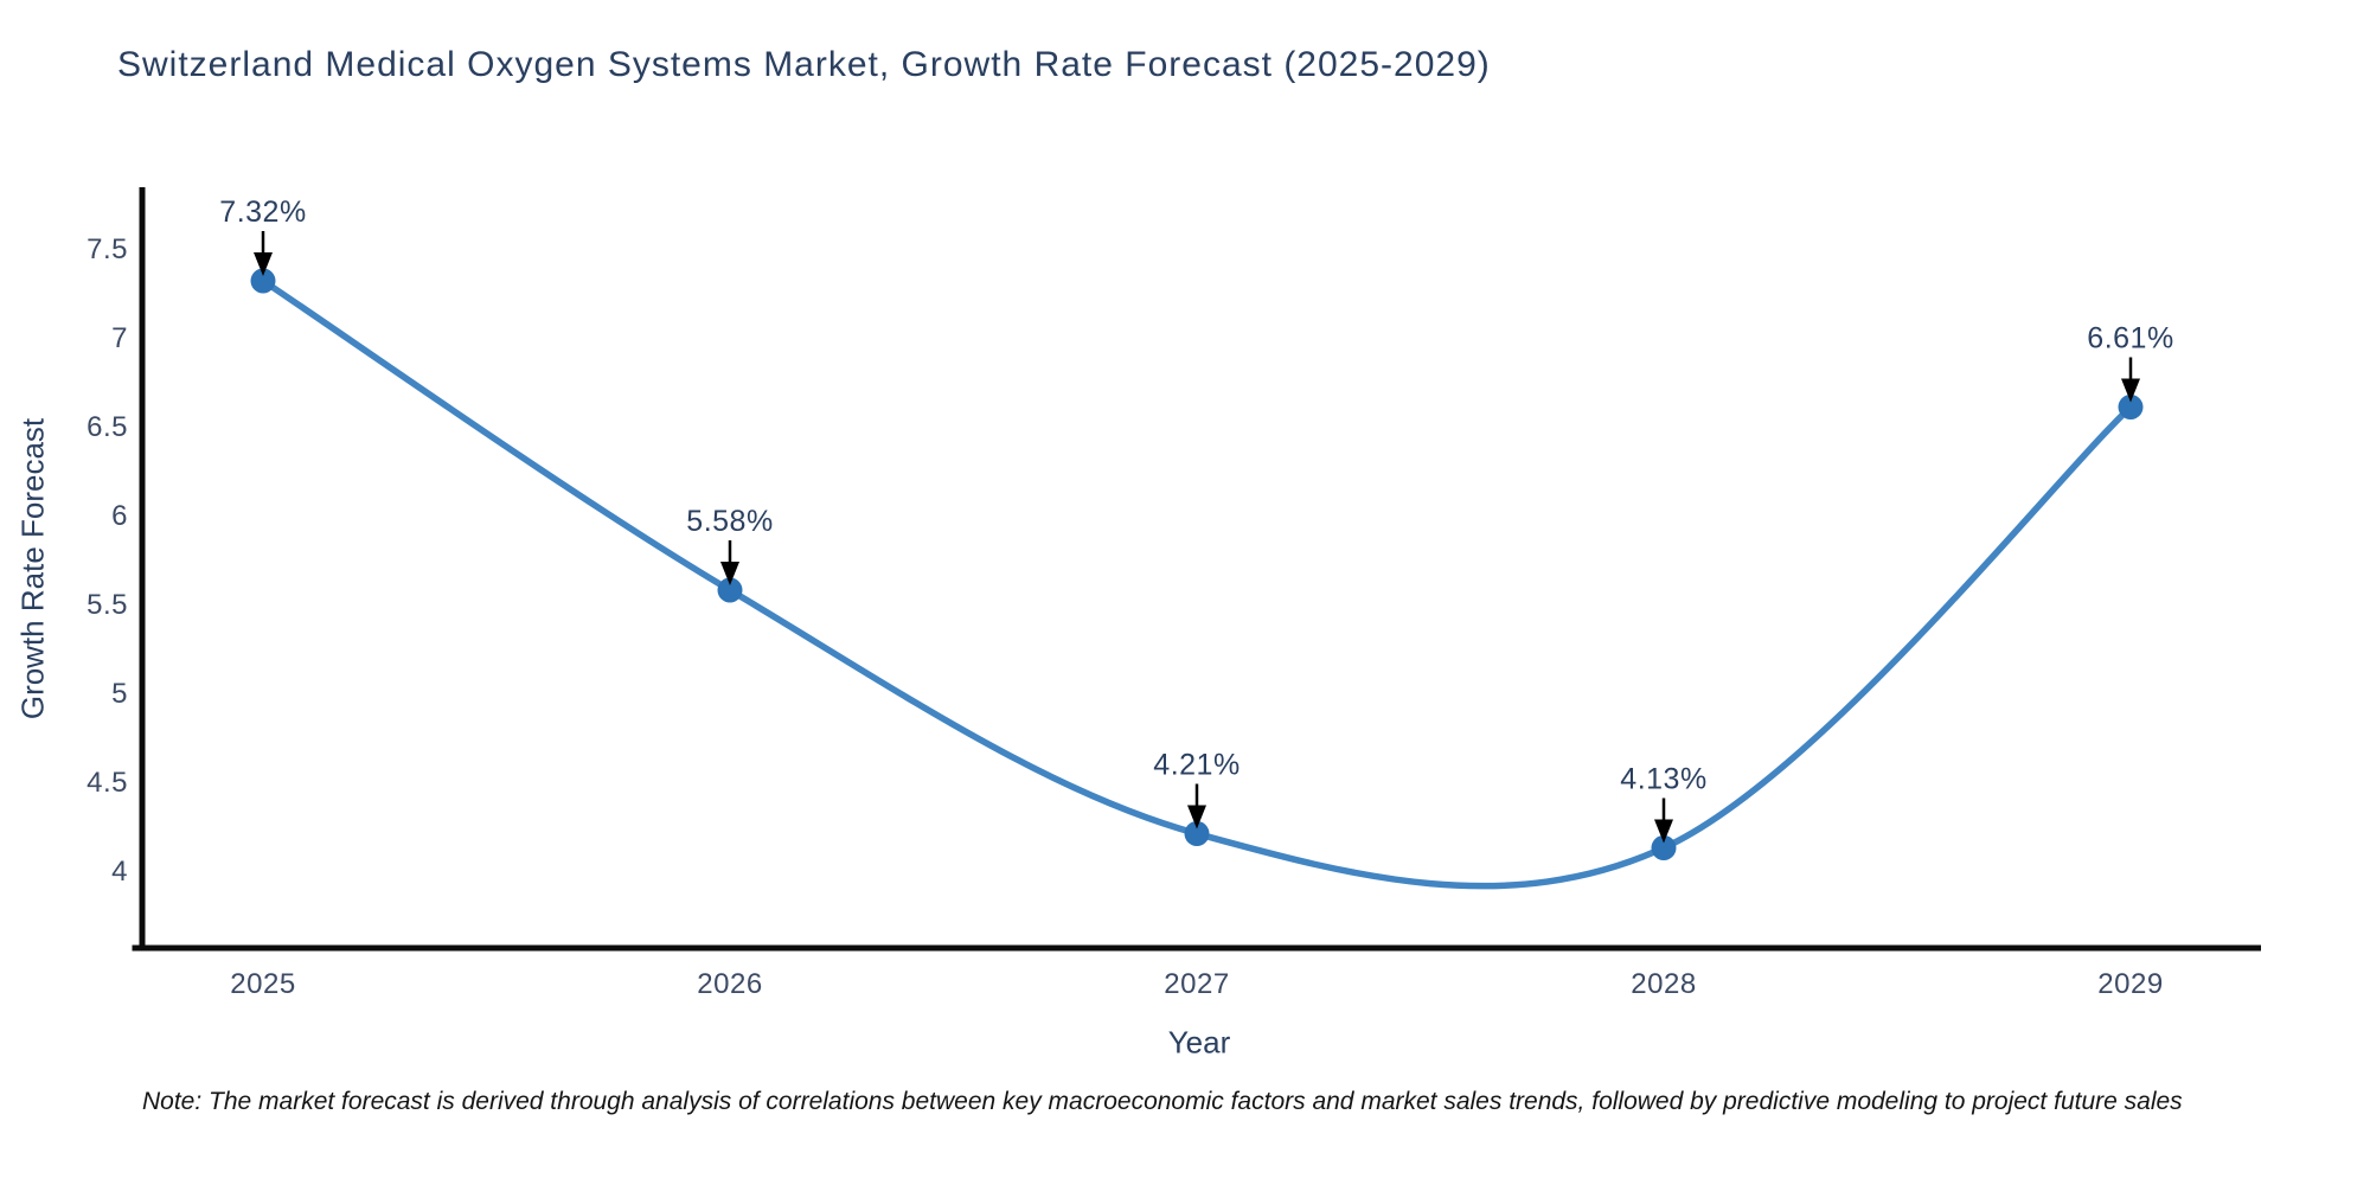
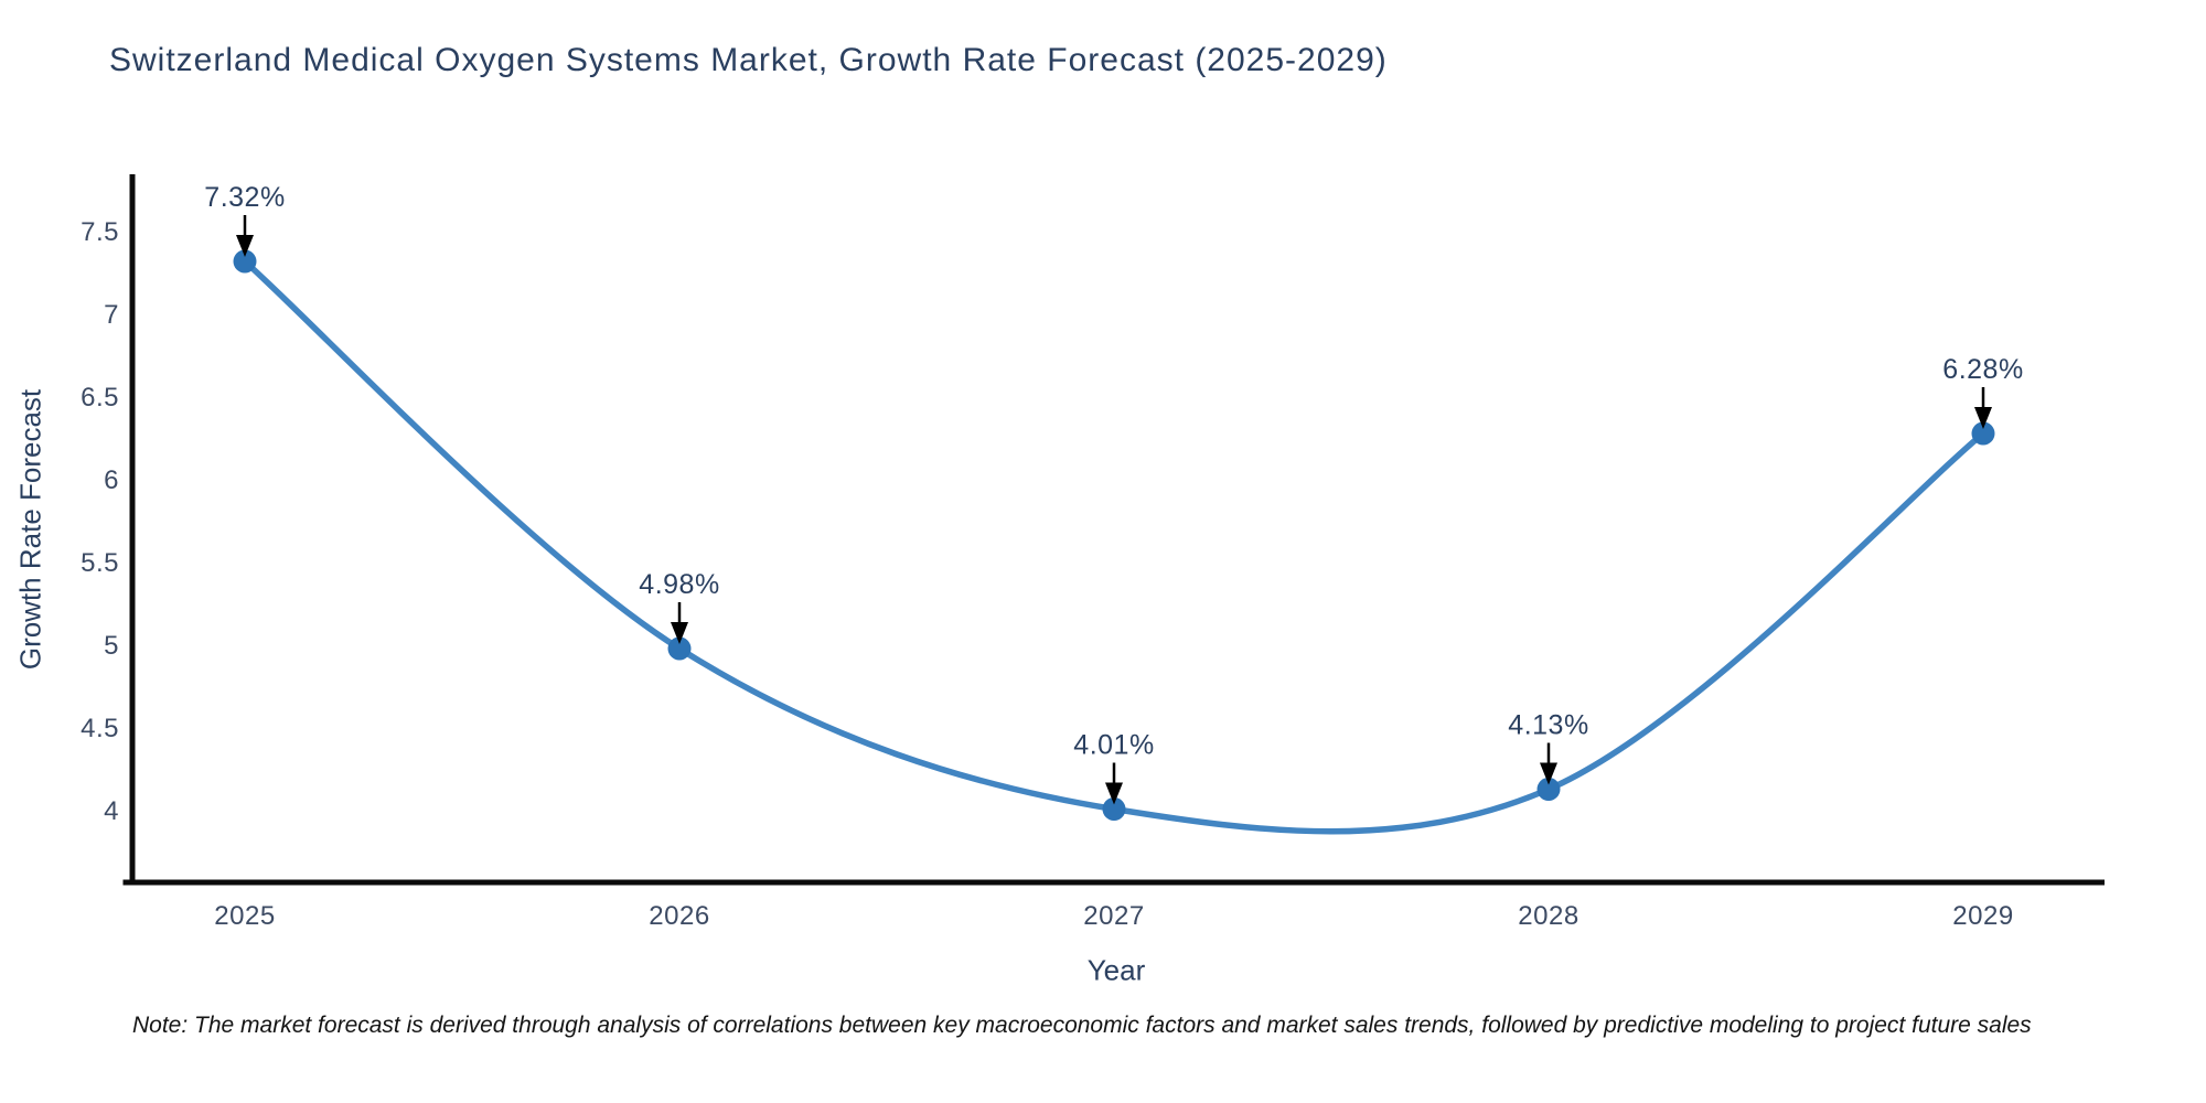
2026: 5.58% -> 4.98%
2027: 4.21% -> 4.01%
2029: 6.61% -> 6.28%
